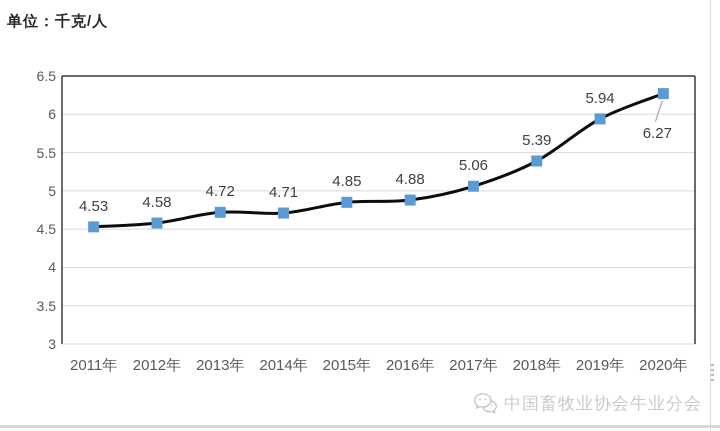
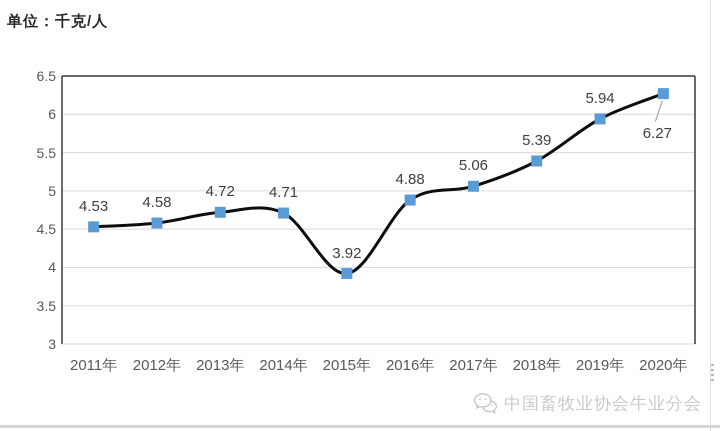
2015年: 4.85 -> 3.92
